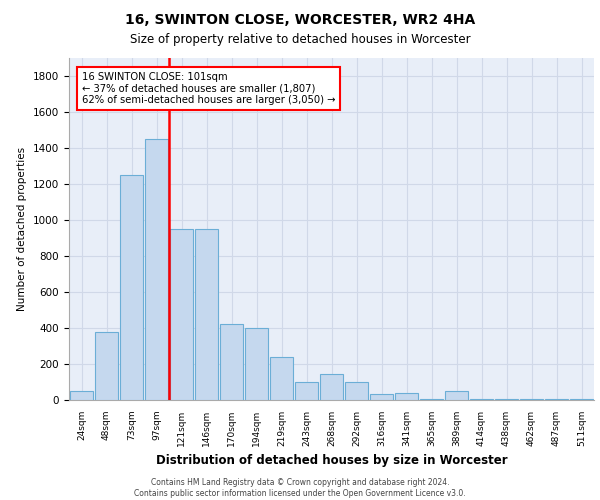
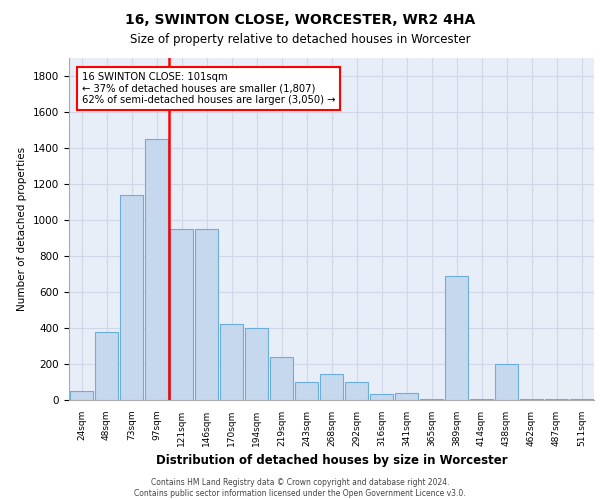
73sqm: 1250 -> 1140
389sqm: 50 -> 690
438sqm: 0 -> 200
